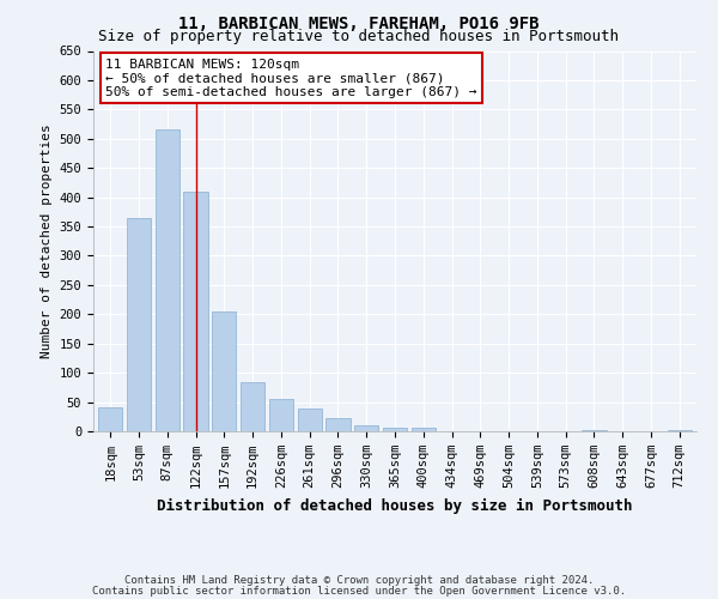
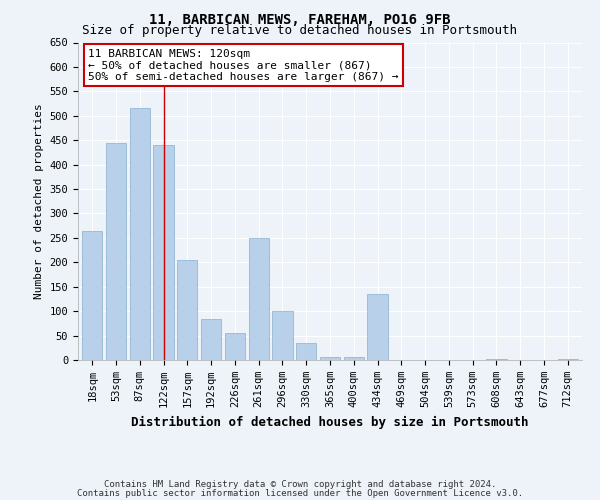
18sqm: 40 -> 265
53sqm: 365 -> 445
122sqm: 410 -> 440
261sqm: 38 -> 250
296sqm: 22 -> 100
330sqm: 10 -> 35
434sqm: 1 -> 135
